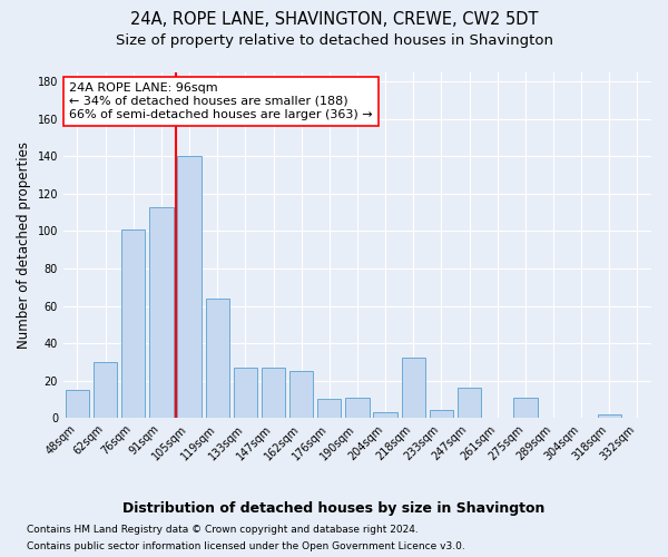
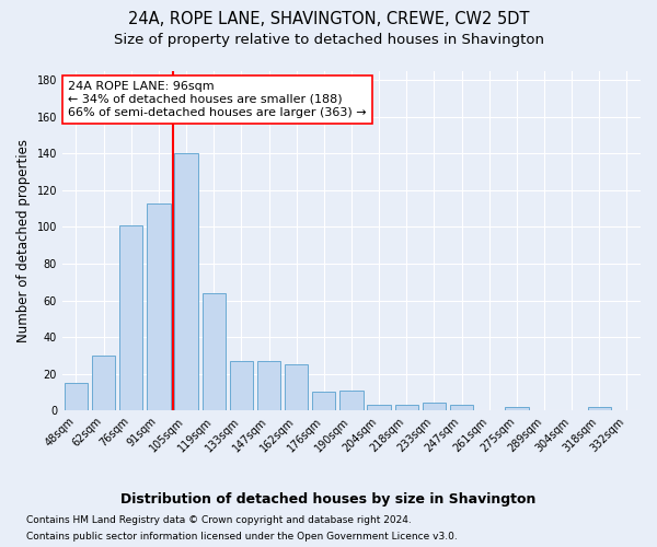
218sqm: 32 -> 3
247sqm: 16 -> 3
275sqm: 11 -> 2
